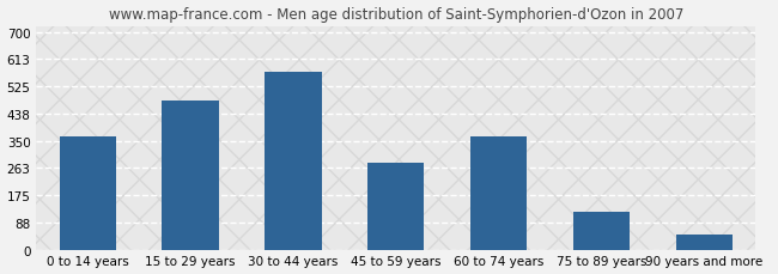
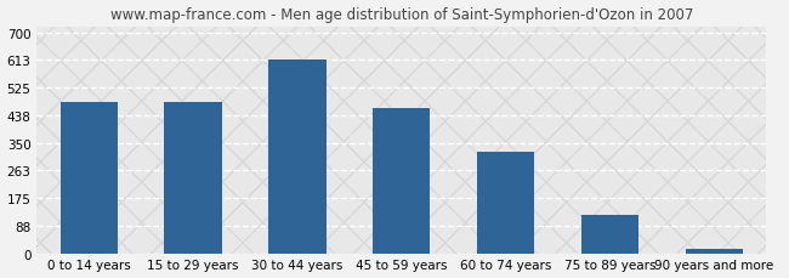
0 to 14 years: 365 -> 480
30 to 44 years: 570 -> 613
45 to 59 years: 280 -> 462
60 to 74 years: 365 -> 320
90 years and more: 50 -> 13
